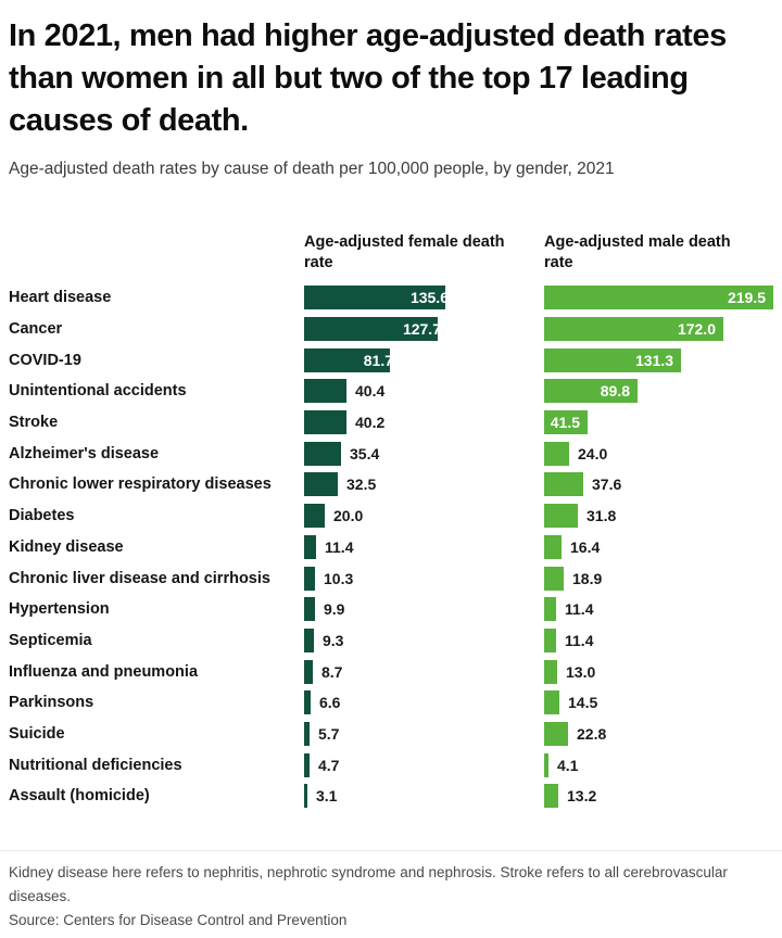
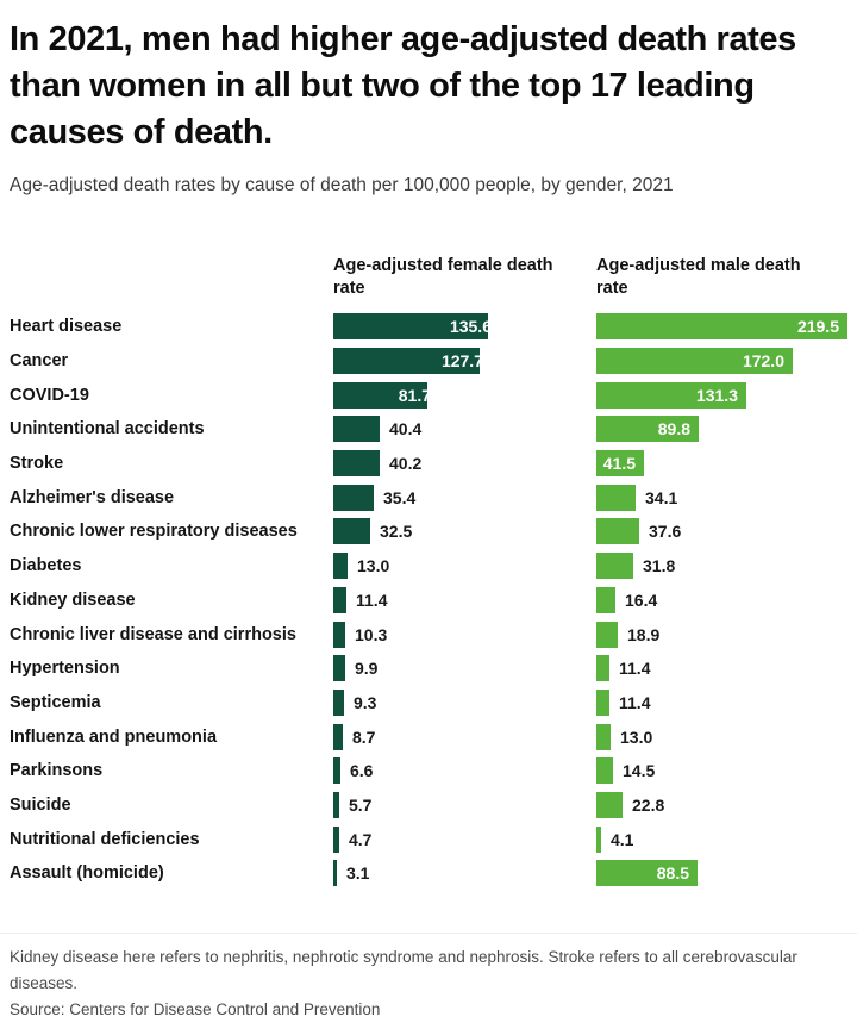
Age-adjusted male death rate/Alzheimer's disease: 24.0 -> 34.1
Age-adjusted female death rate/Diabetes: 20.0 -> 13.0
Age-adjusted male death rate/Assault (homicide): 13.2 -> 88.5
